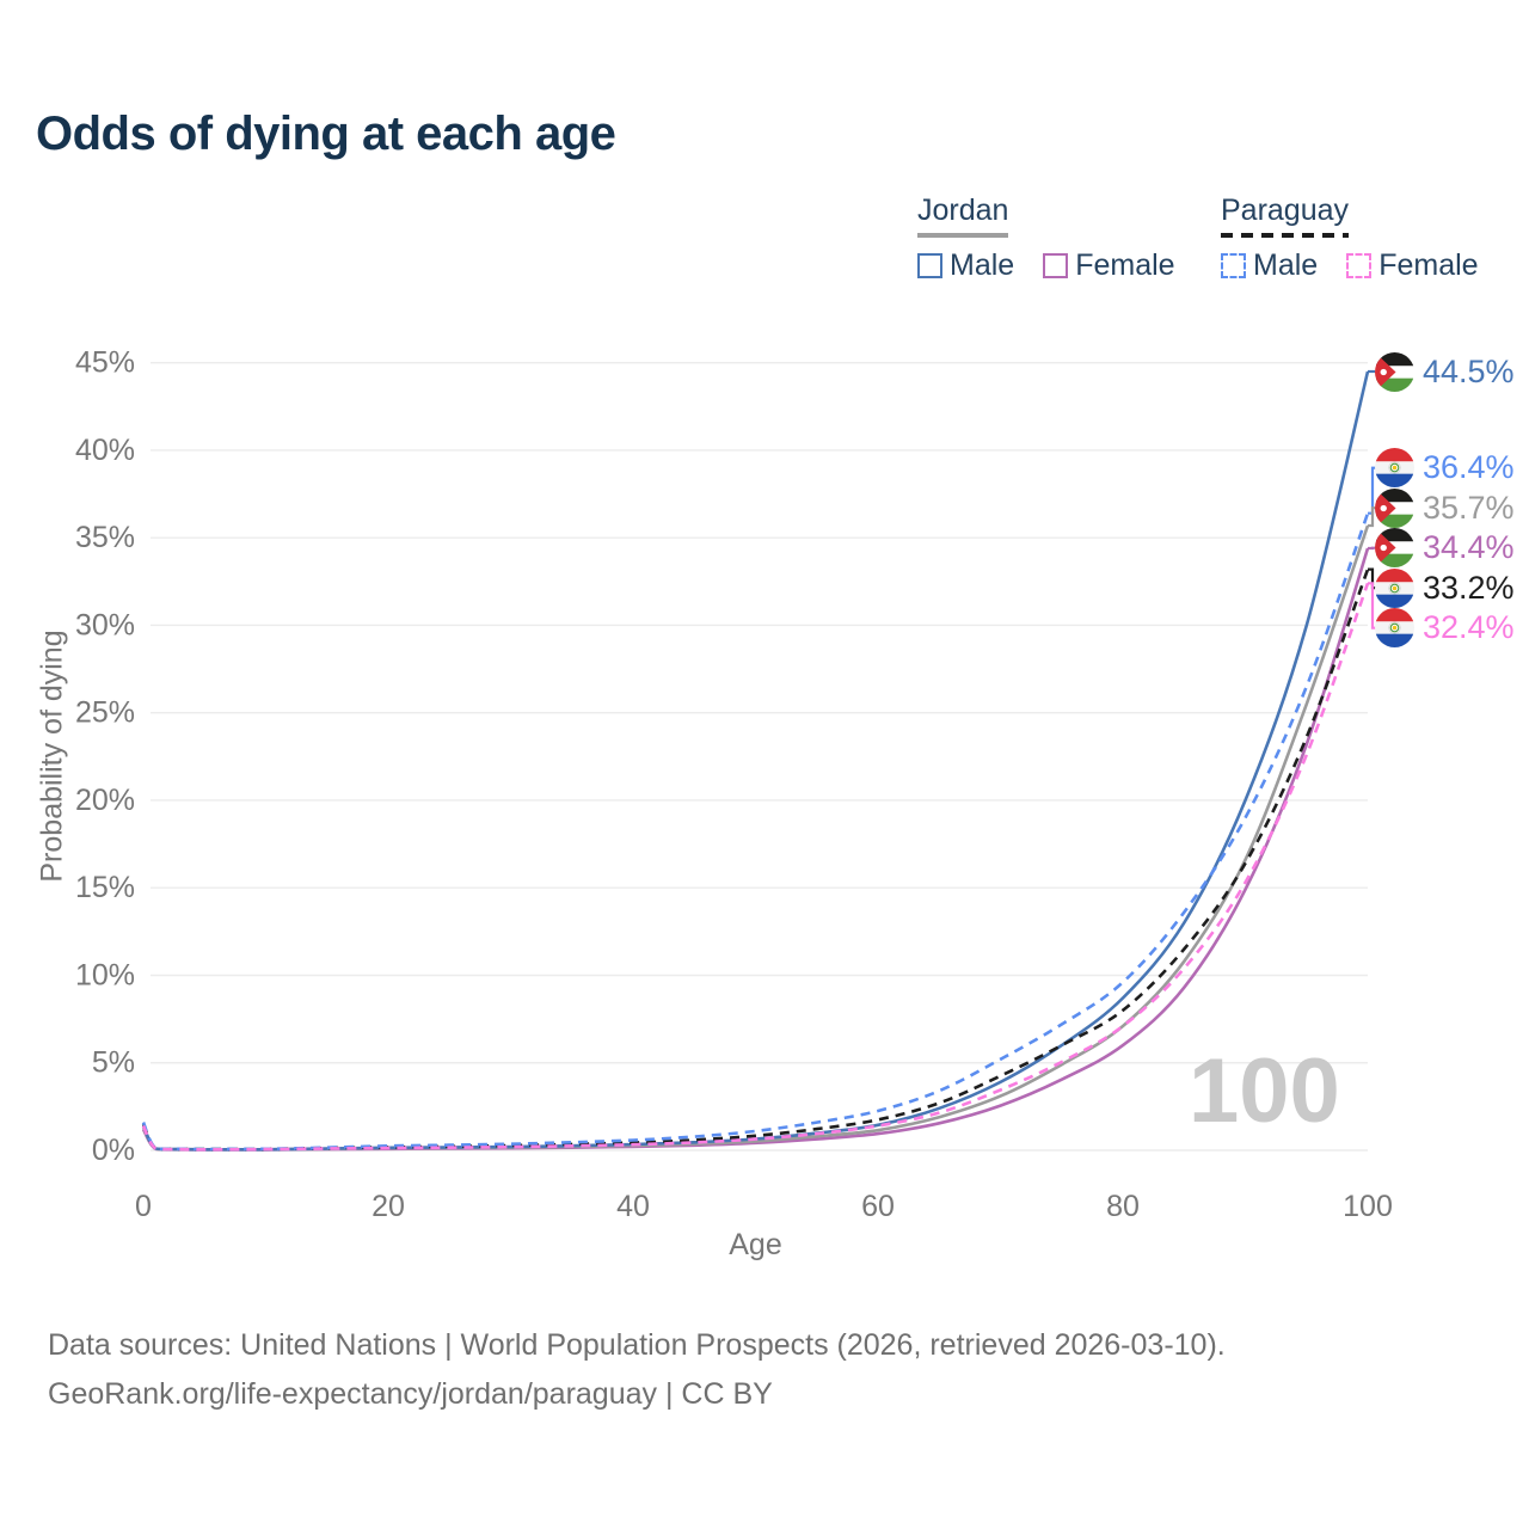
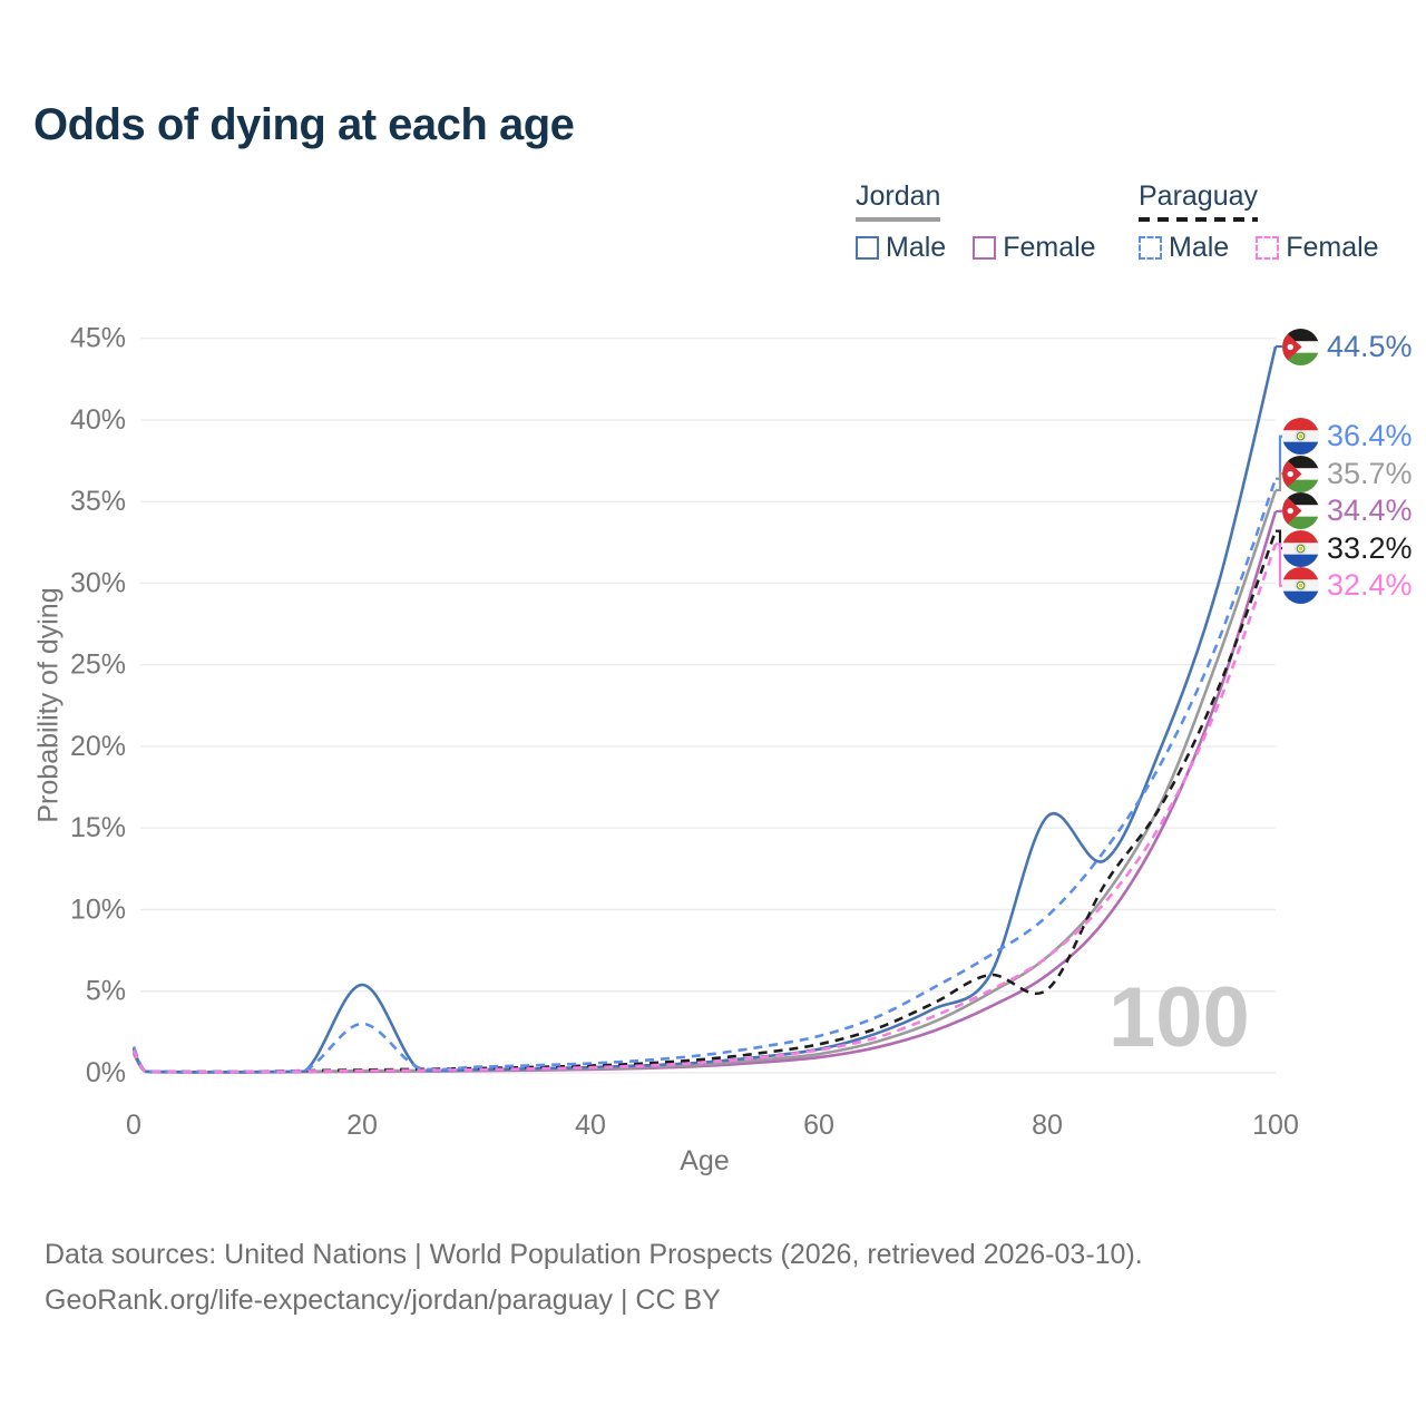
Jordan Male/20: 0.1% -> 5.4%
Paraguay Male/20: 0.2% -> 3.0%
Jordan Male/80: 8.7% -> 15.7%
Paraguay/80: 8.0% -> 5.1%
